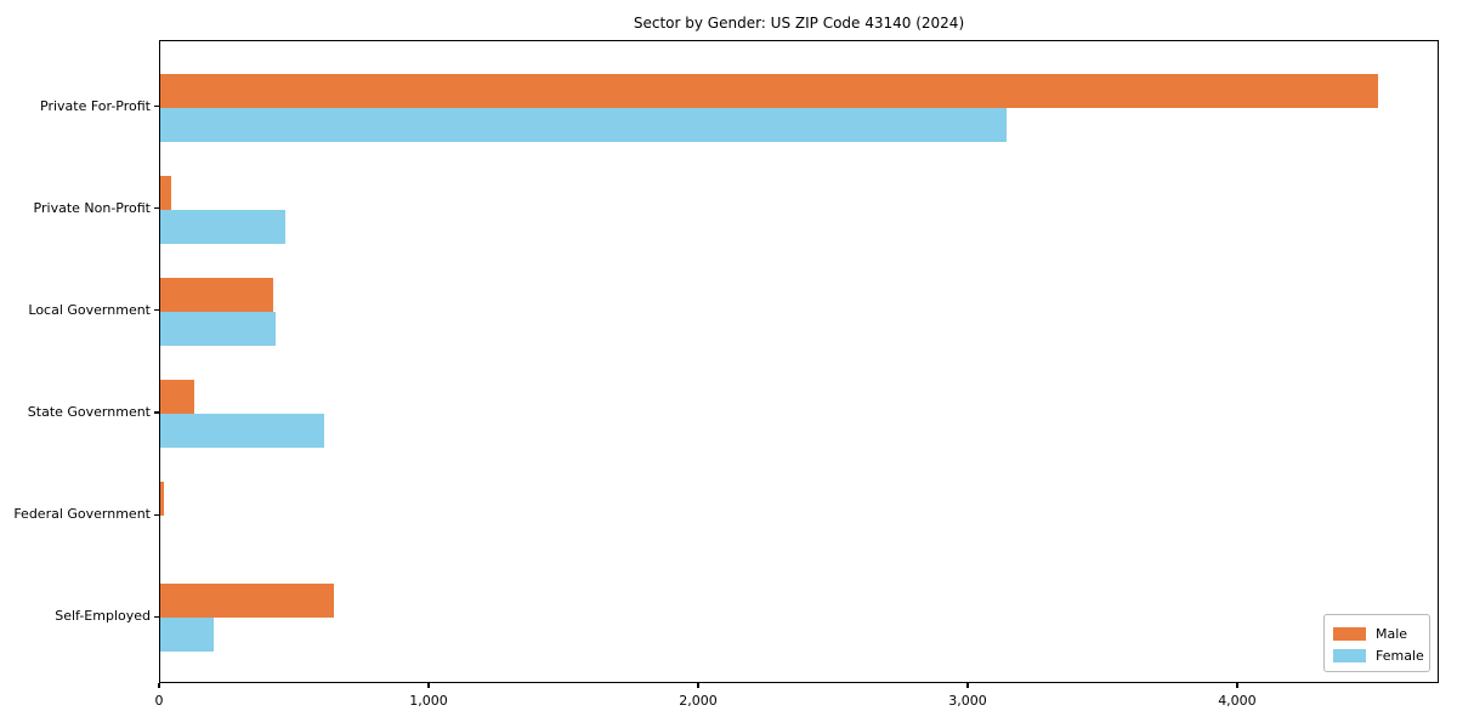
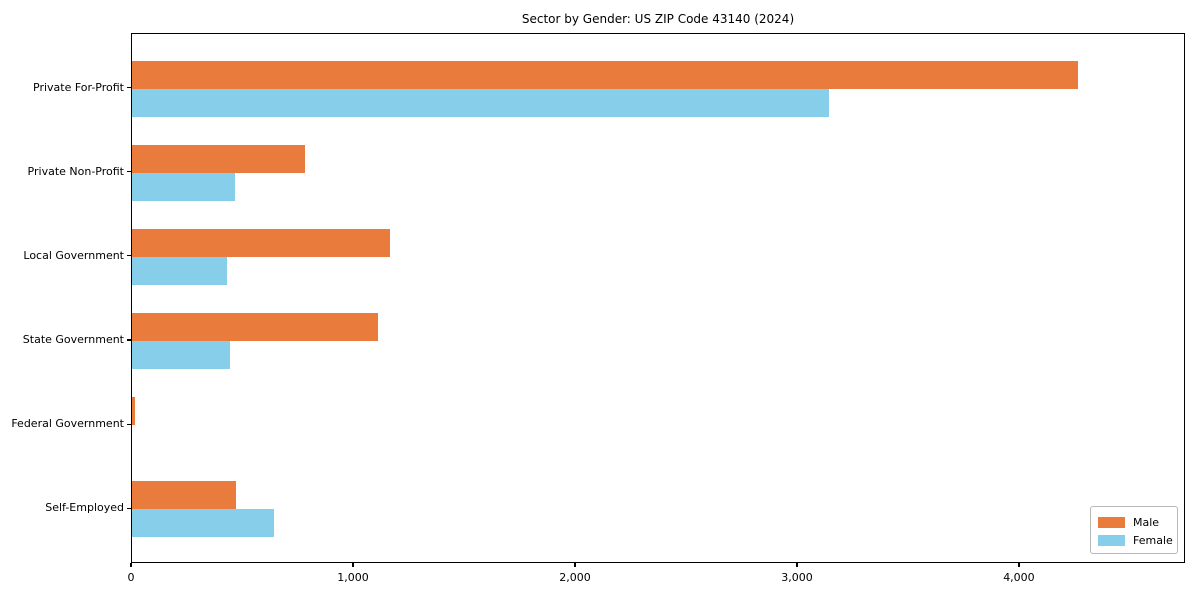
Male/Private For-Profit: 4520 -> 4260
Male/Private Non-Profit: 40 -> 780
Male/Local Government: 420 -> 1160
Male/State Government: 120 -> 1110
Female/State Government: 610 -> 440
Male/Self-Employed: 640 -> 470
Female/Self-Employed: 200 -> 640
